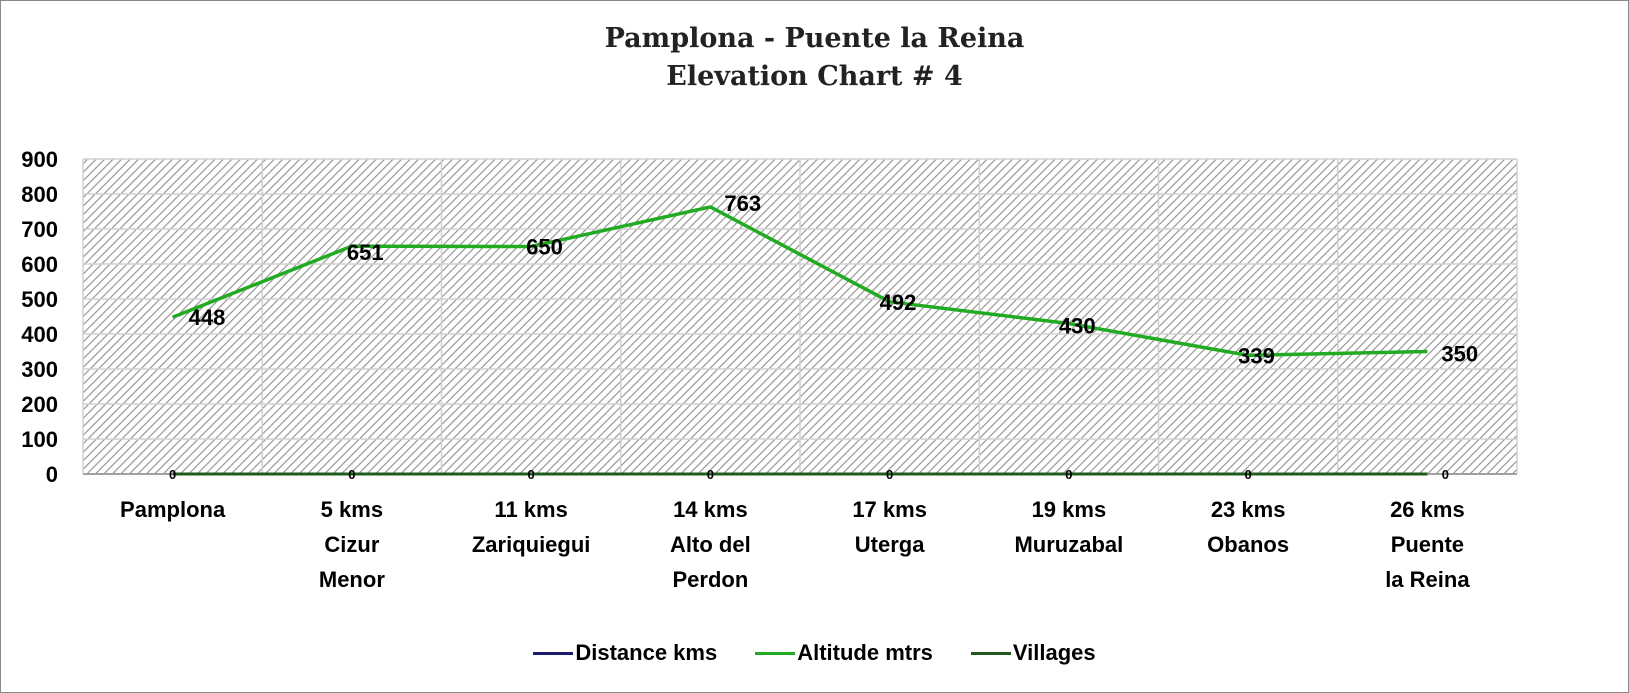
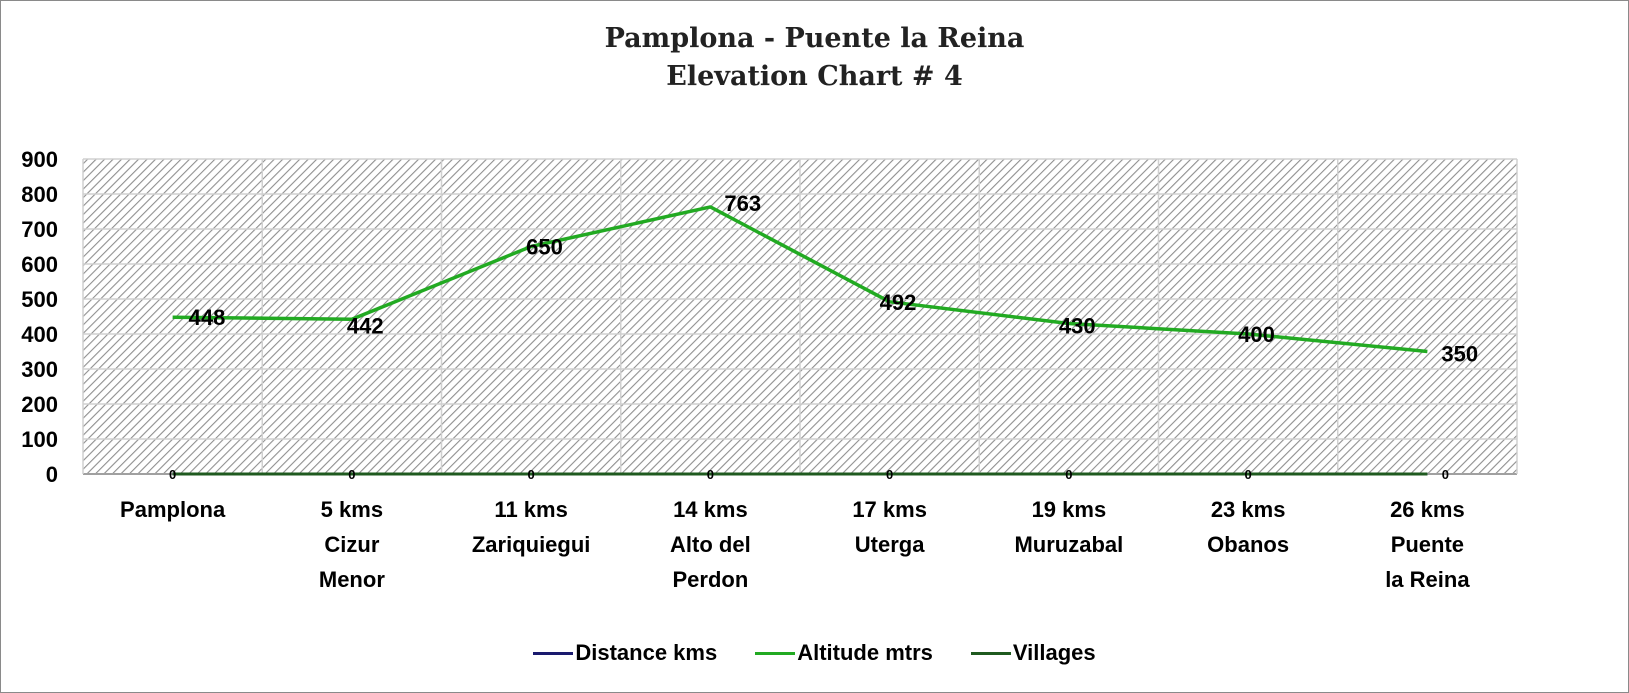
Altitude mtrs/5 kms Cizur Menor: 651 -> 442
Altitude mtrs/23 kms Obanos: 339 -> 400
